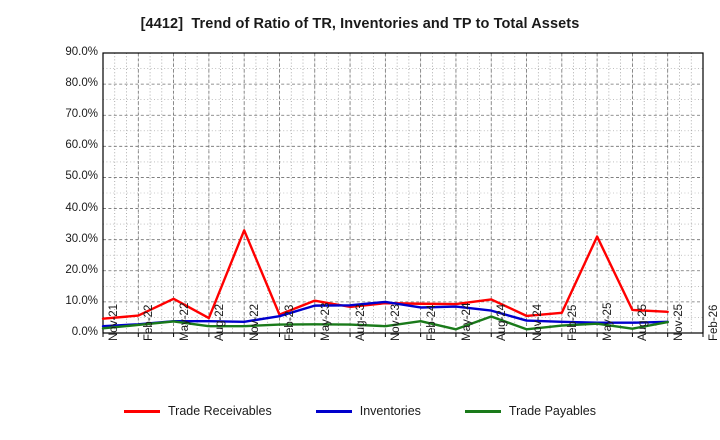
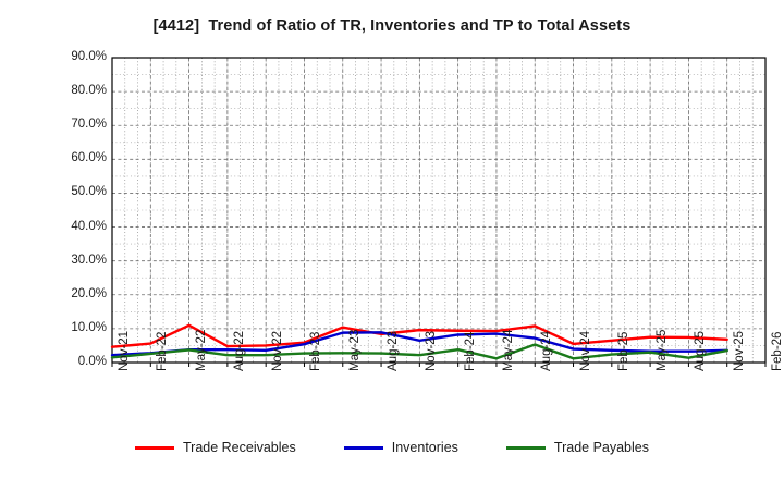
Trade Receivables/Nov-22: 33% -> 5%
Inventories/Nov-23: 10% -> 6%
Trade Receivables/May-25: 31% -> 8%
